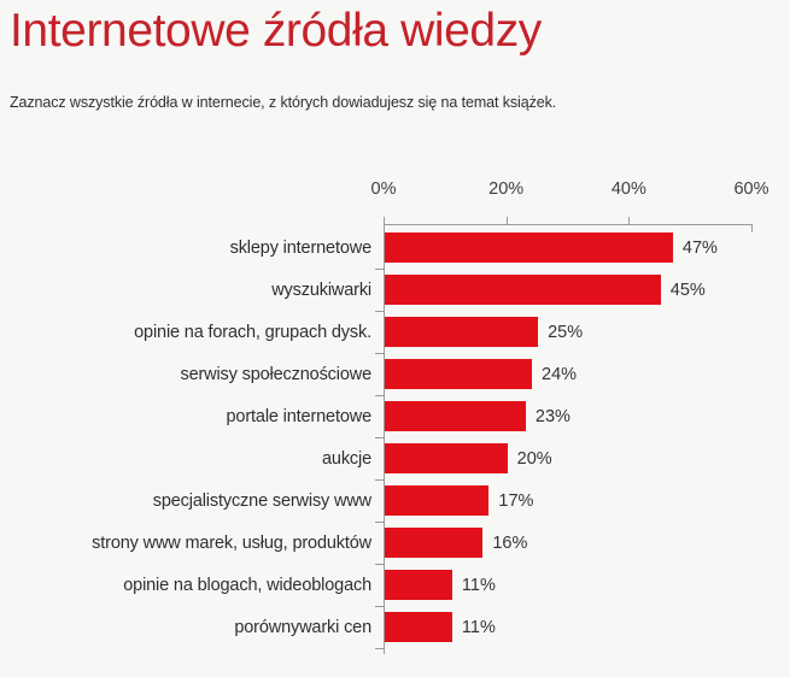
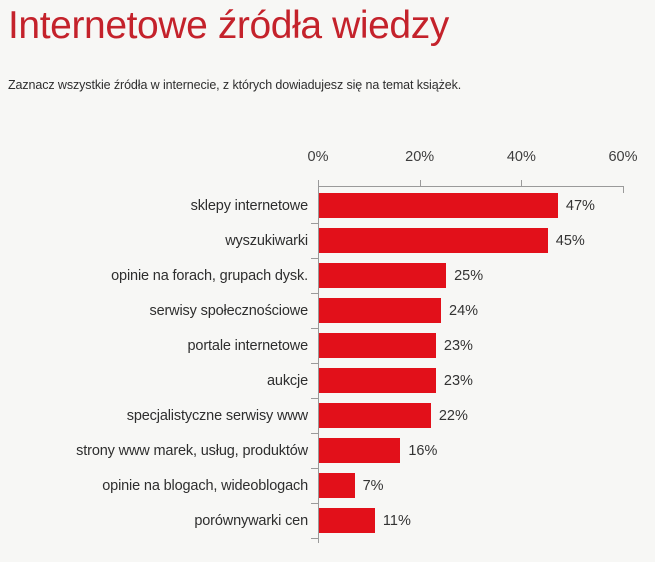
aukcje: 20% -> 23%
specjalistyczne serwisy www: 17% -> 22%
opinie na blogach, wideoblogach: 11% -> 7%
